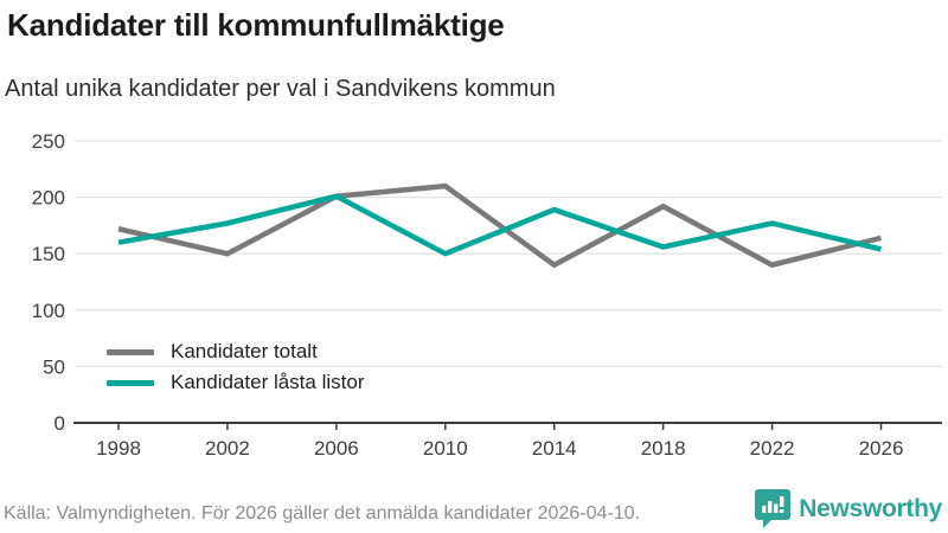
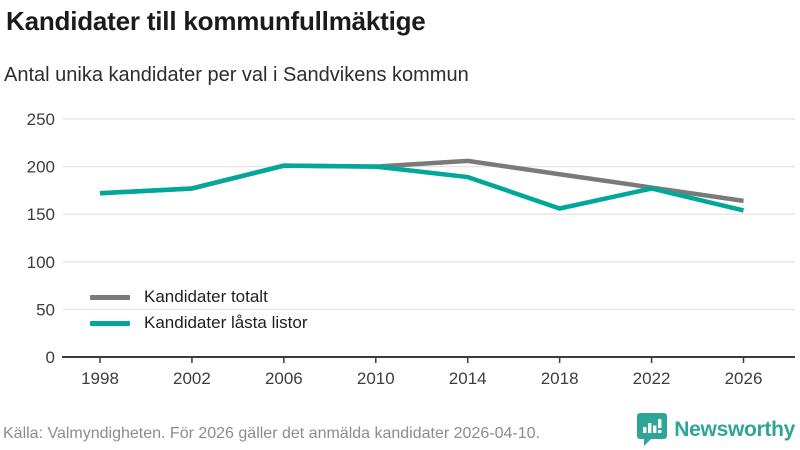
Kandidater låsta listor/1998: 160 -> 170
Kandidater totalt/2002: 150 -> 180
Kandidater totalt/2010: 210 -> 200
Kandidater låsta listor/2010: 150 -> 200
Kandidater totalt/2014: 140 -> 210
Kandidater totalt/2022: 140 -> 180
